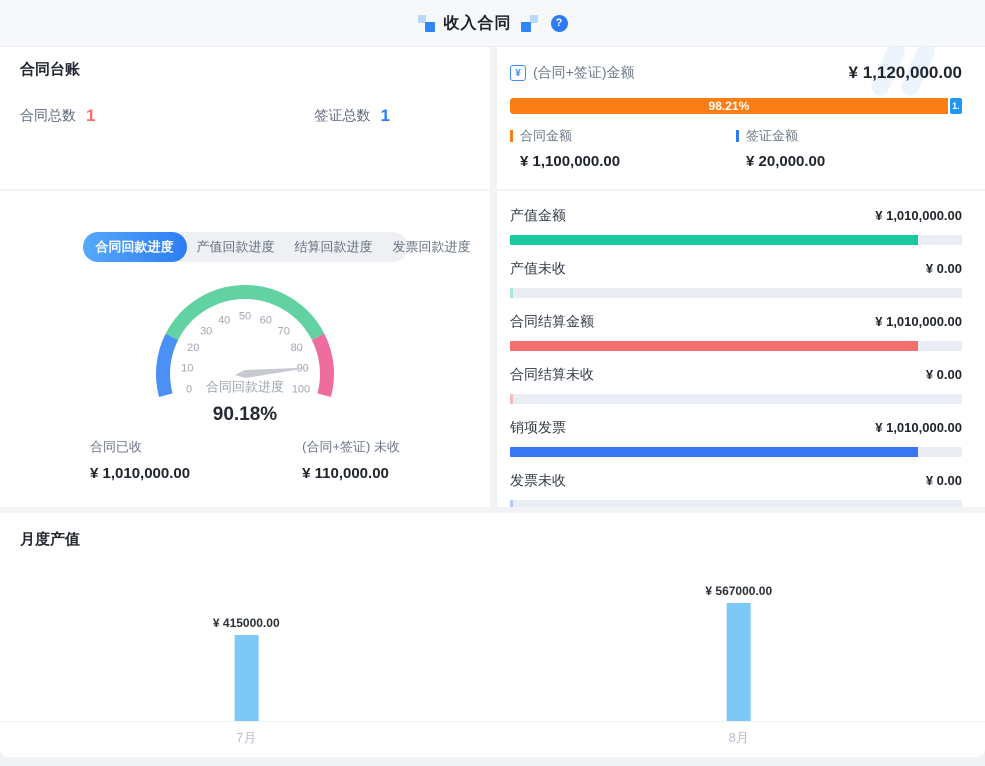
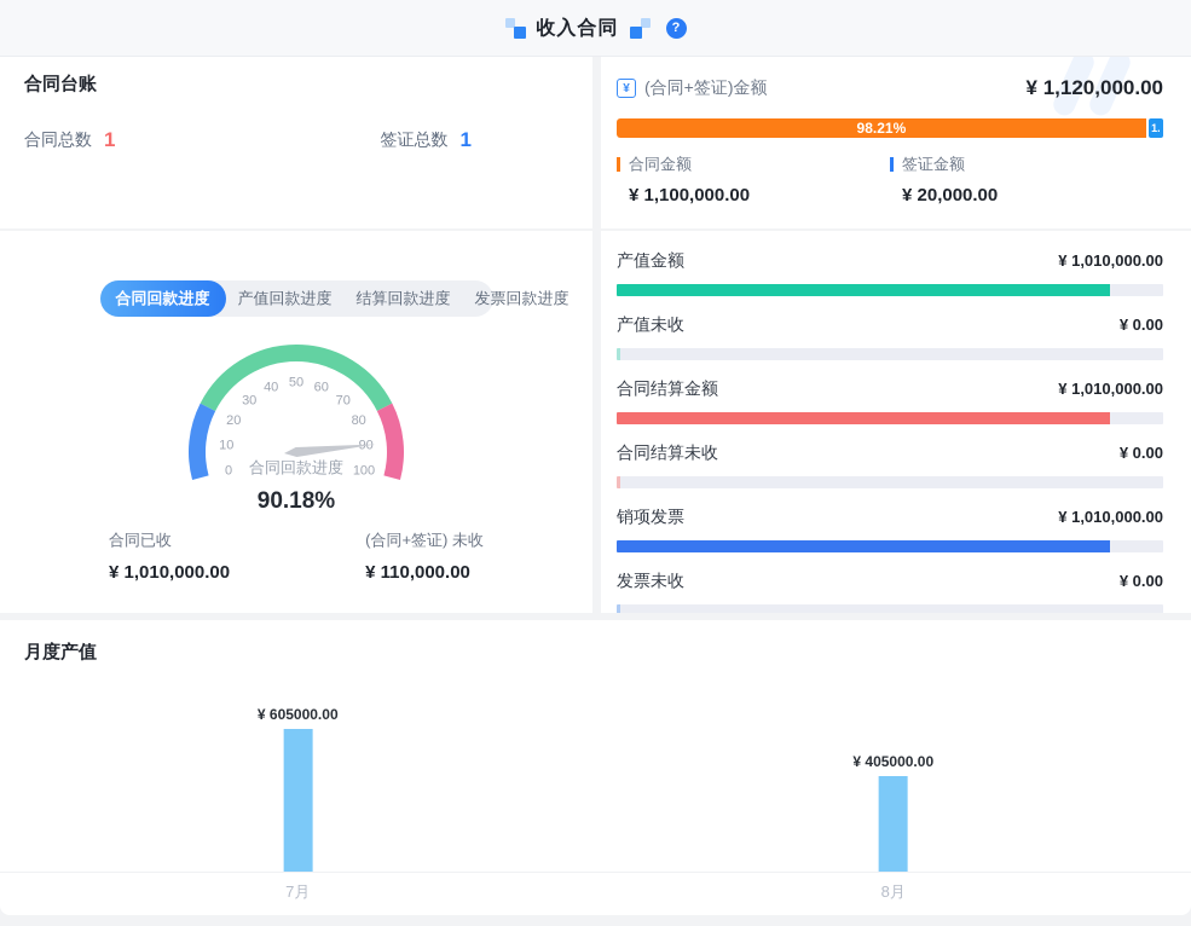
月度产值/7月: 415000.00 -> 605000.00
月度产值/8月: 567000.00 -> 405000.00
